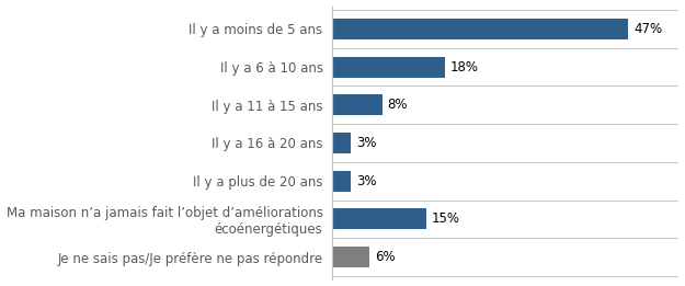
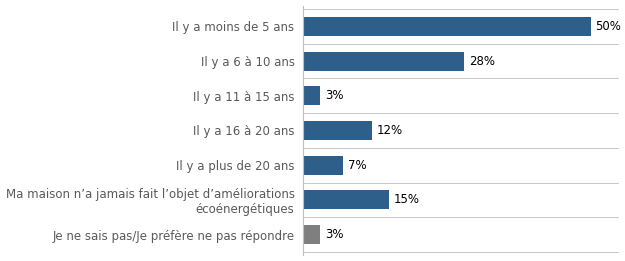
Il y a moins de 5 ans: 47% -> 50%
Il y a 6 à 10 ans: 18% -> 28%
Il y a 11 à 15 ans: 8% -> 3%
Il y a 16 à 20 ans: 3% -> 12%
Il y a plus de 20 ans: 3% -> 7%
Je ne sais pas/Je préfère ne pas répondre: 6% -> 3%
